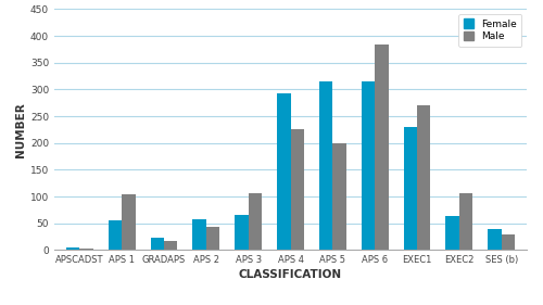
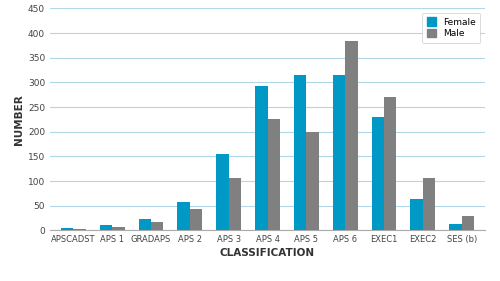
Female/APS 1: 55 -> 10
Male/APS 1: 105 -> 7
Female/APS 3: 65 -> 155
Female/SES (b): 40 -> 13
